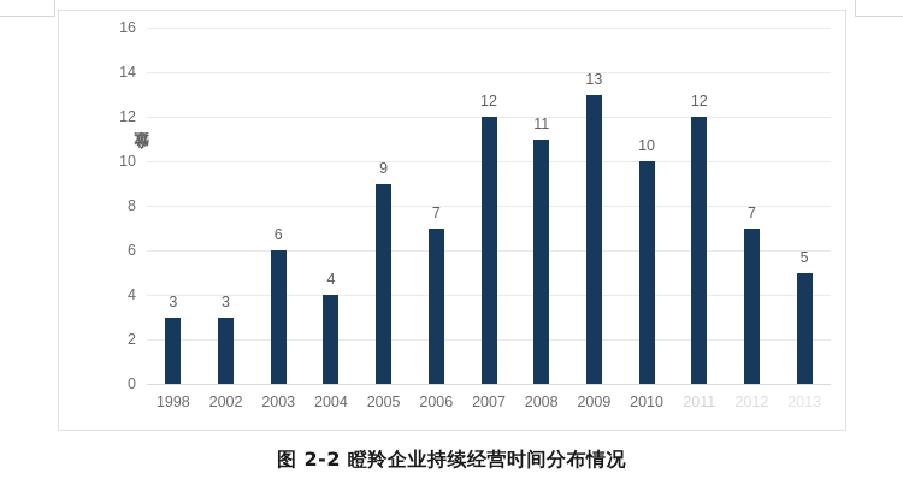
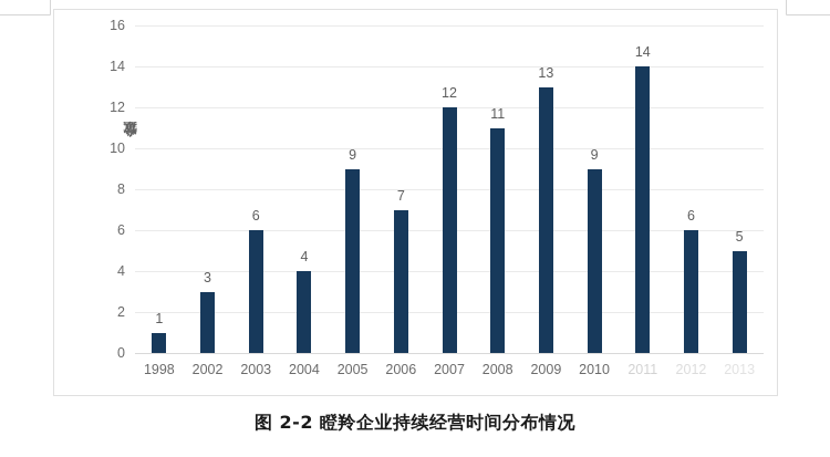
1998: 3 -> 1
2010: 10 -> 9
2011: 12 -> 14
2012: 7 -> 6
